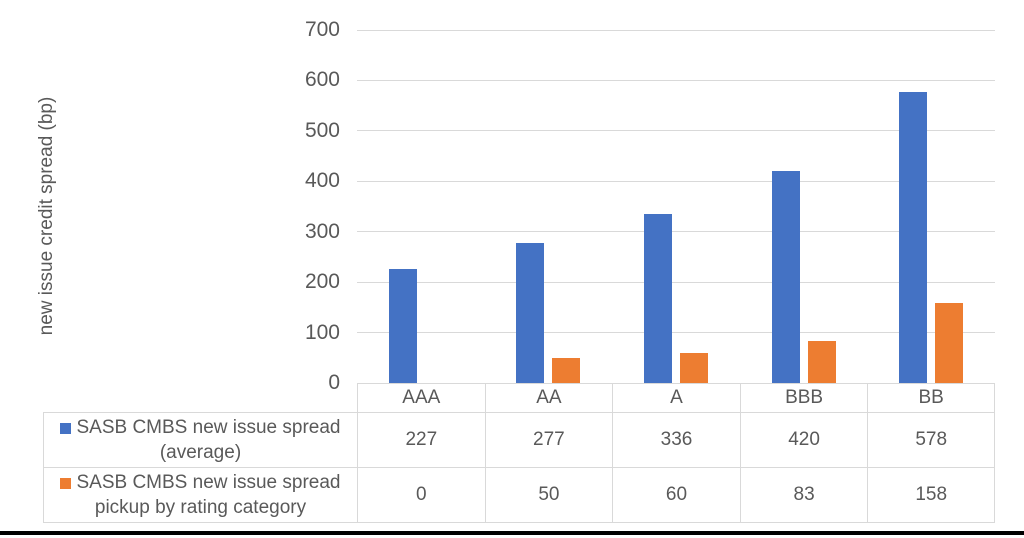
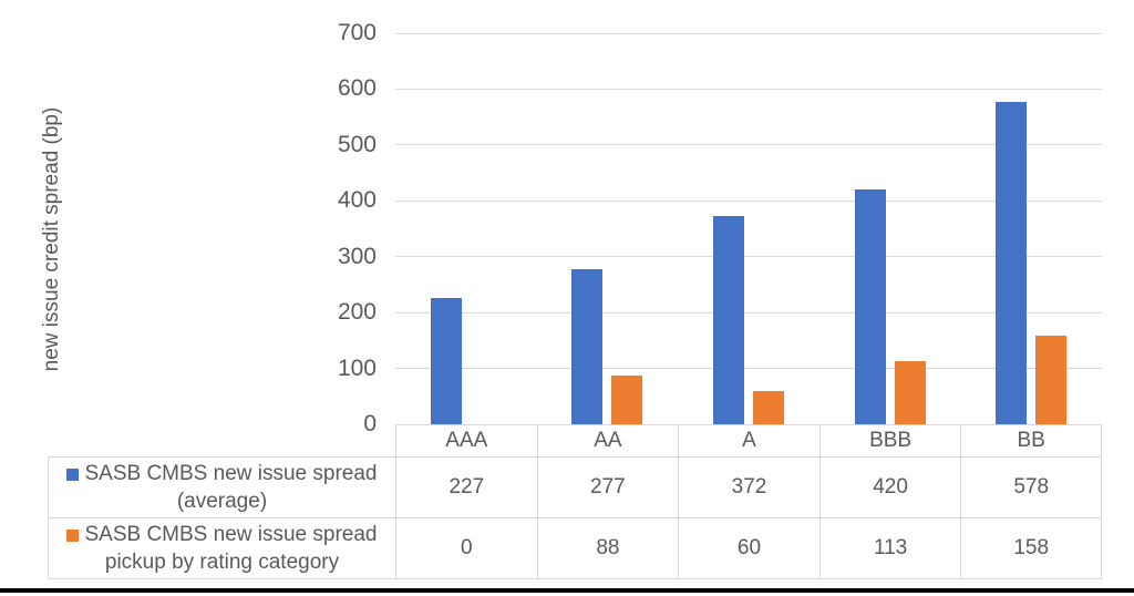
SASB CMBS new issue spread pickup by rating category/AA: 50 -> 88
SASB CMBS new issue spread (average)/A: 336 -> 372
SASB CMBS new issue spread pickup by rating category/BBB: 83 -> 113
